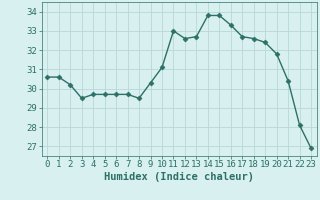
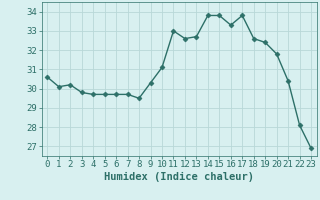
1: 30.6 -> 30.1
3: 29.5 -> 29.8
17: 32.7 -> 33.8
